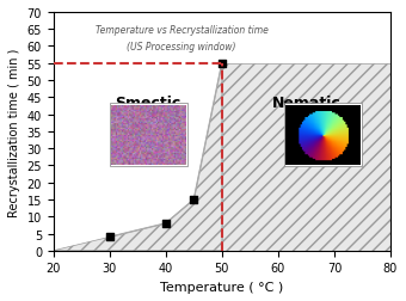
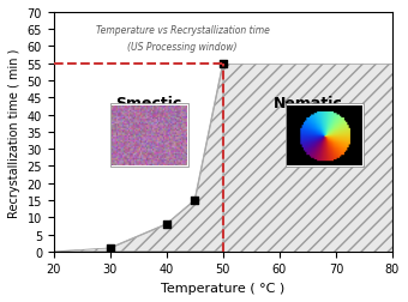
30: 4 -> 1
